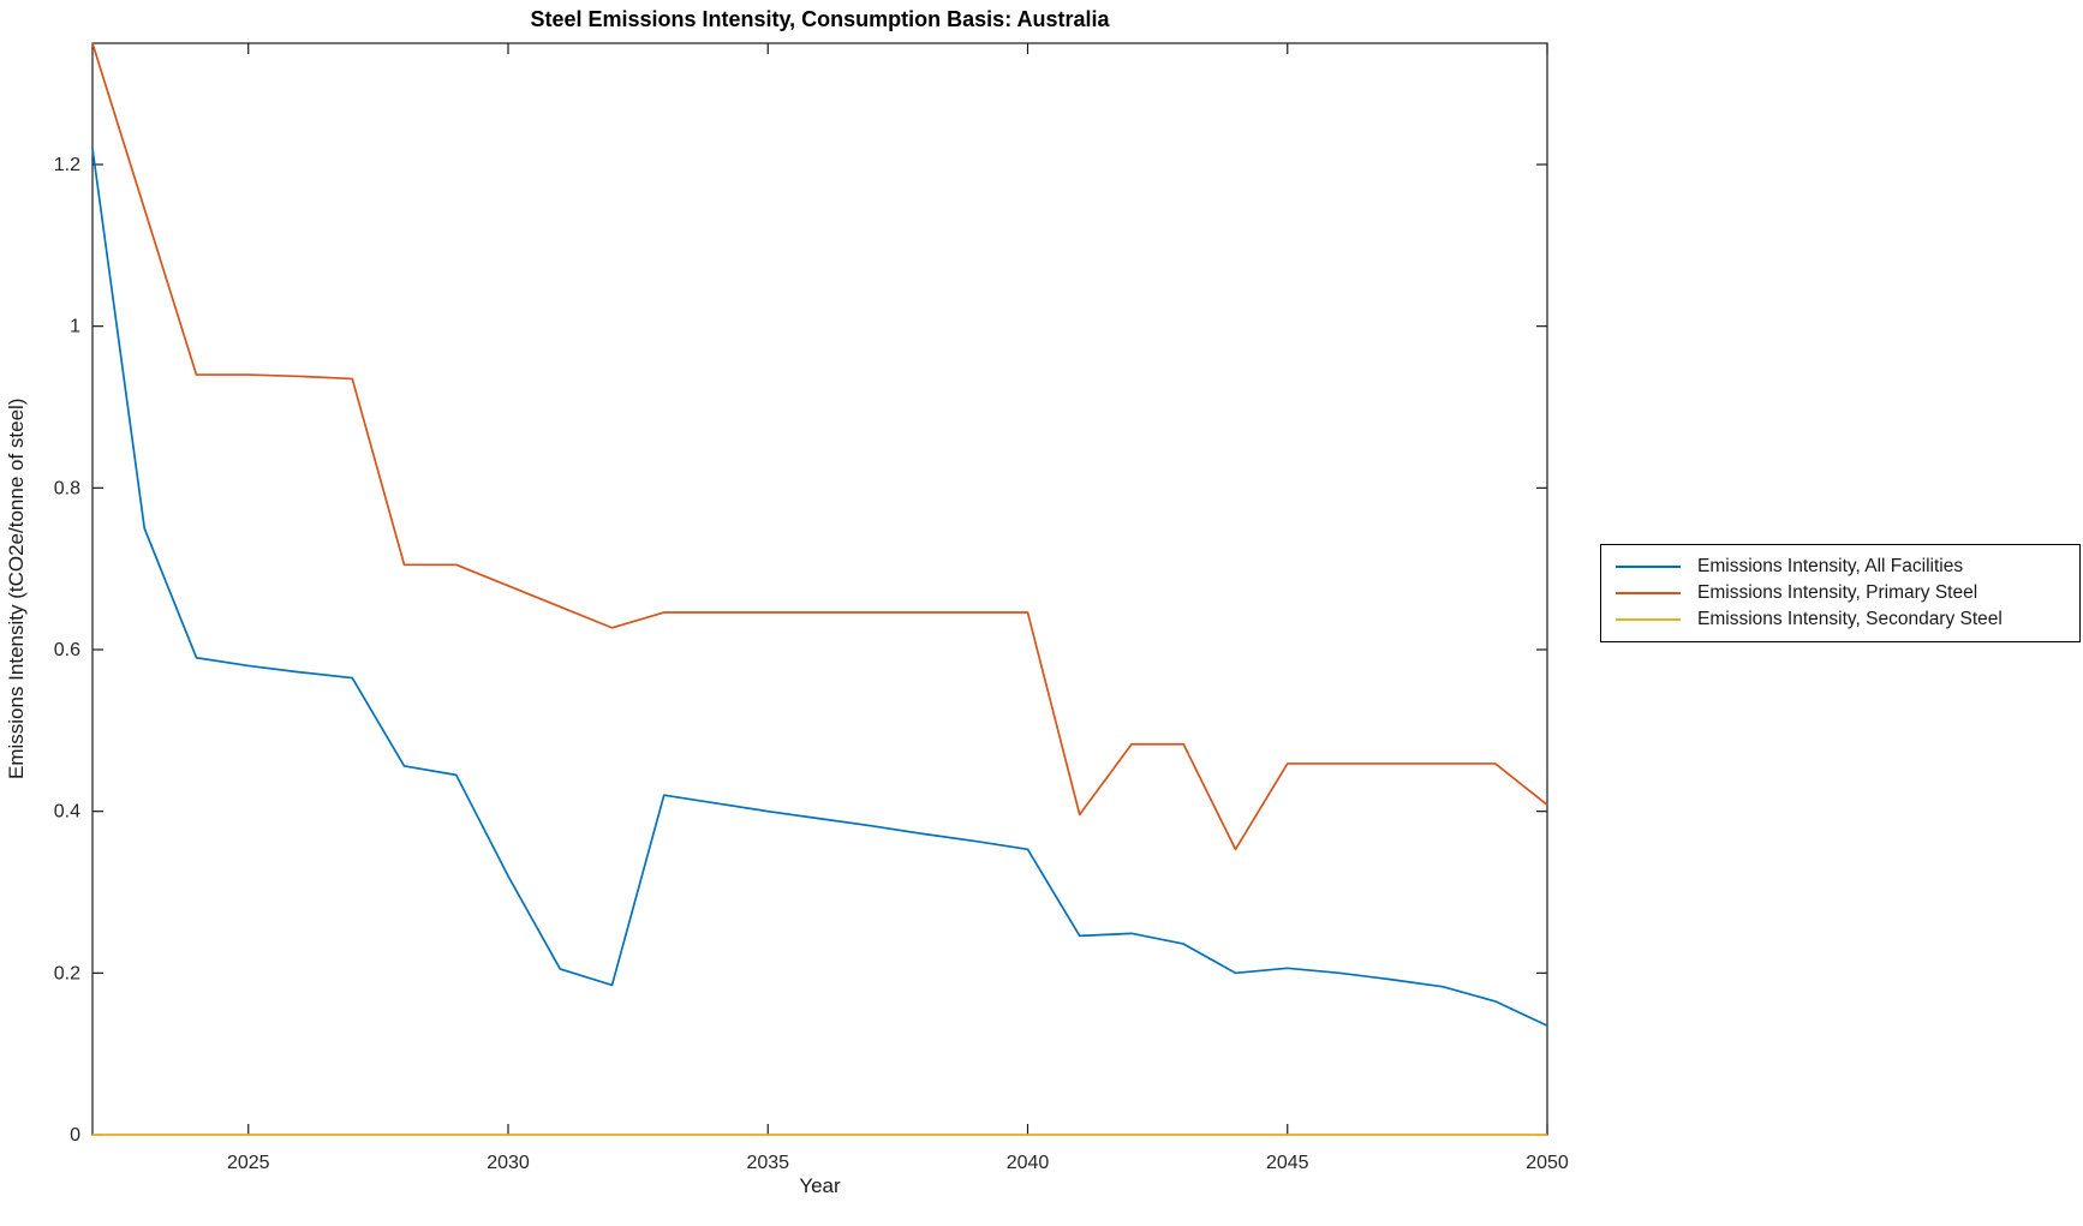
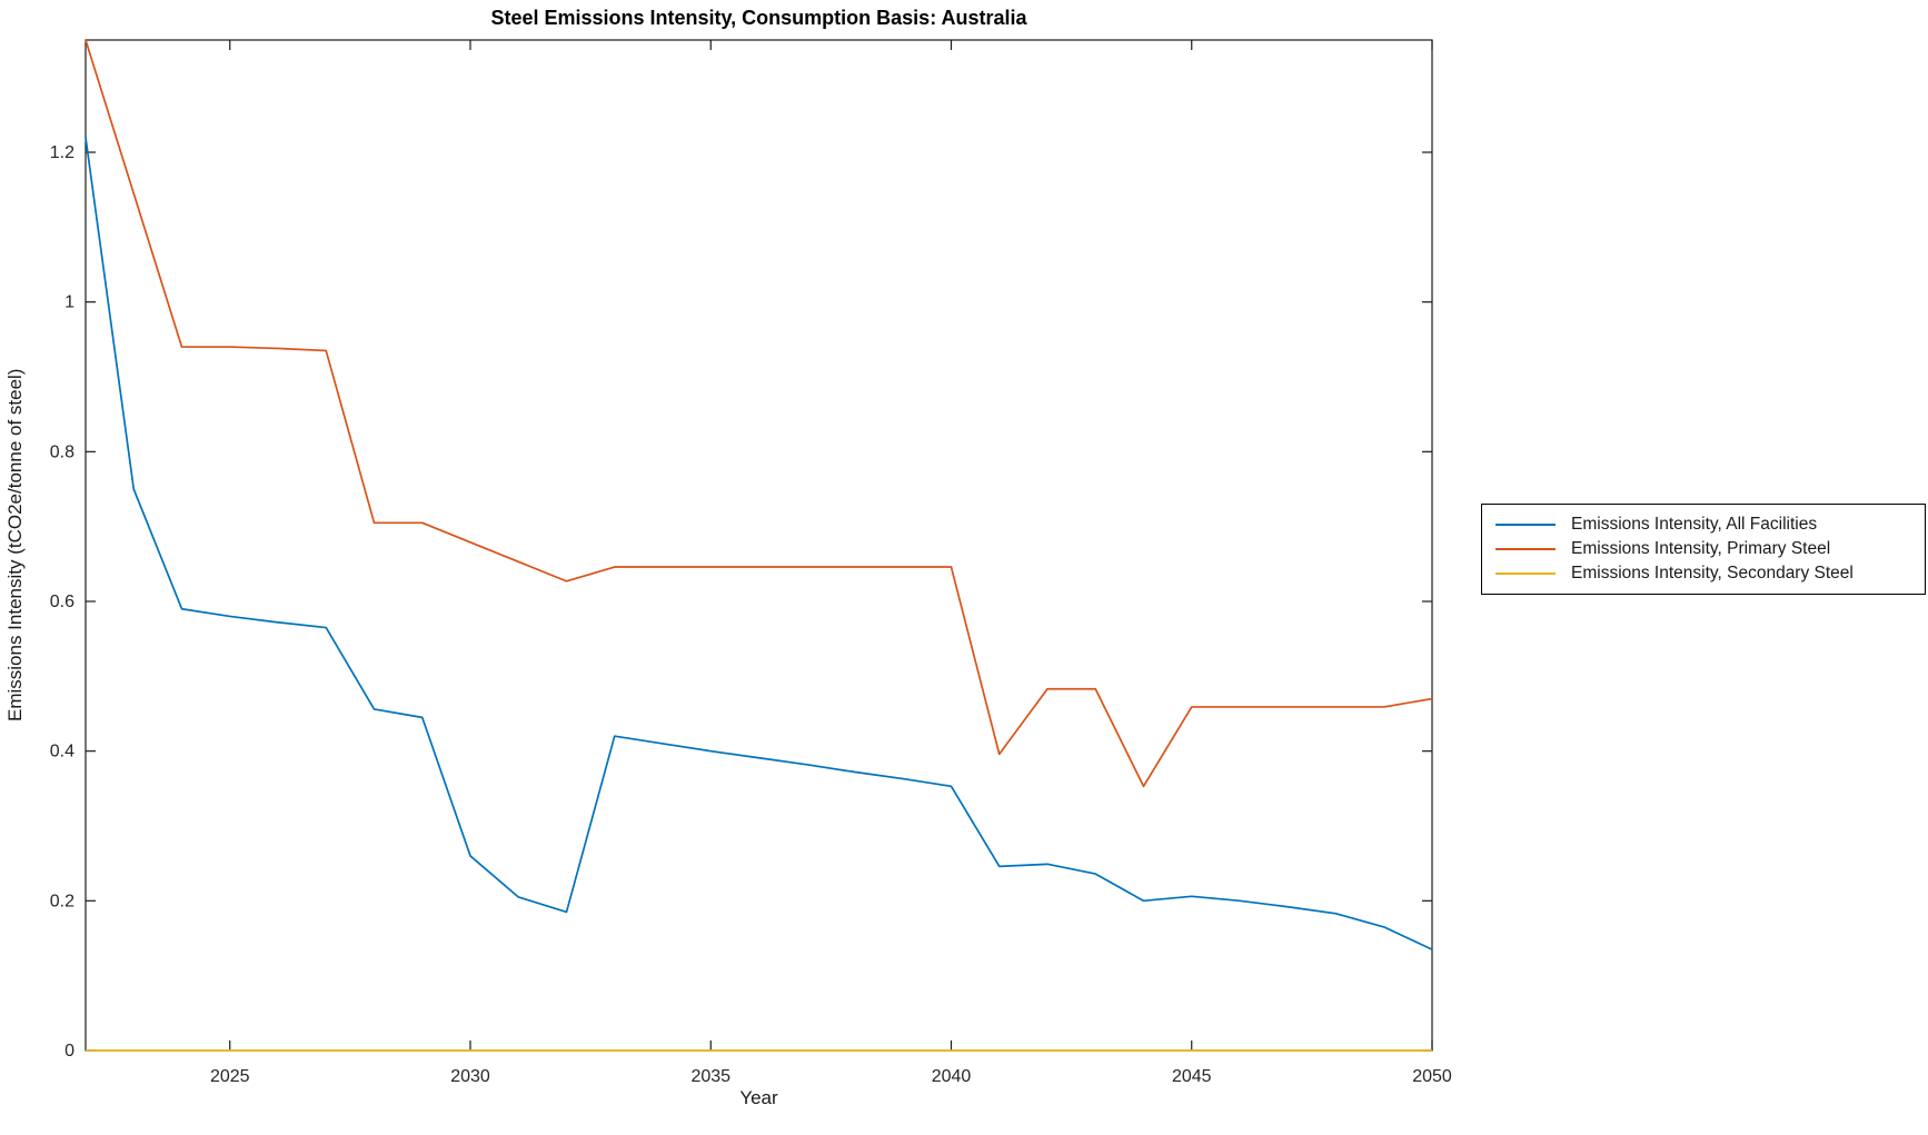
Emissions Intensity, All Facilities/2030: 0.32 -> 0.26
Emissions Intensity, Primary Steel/2050: 0.41 -> 0.47
